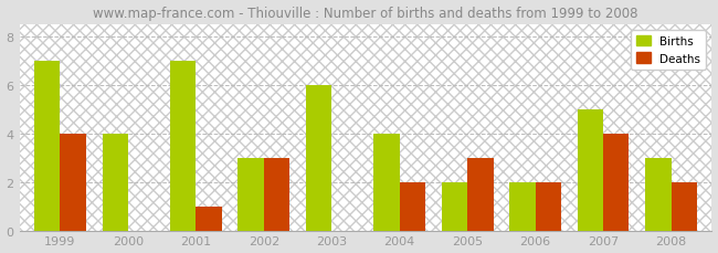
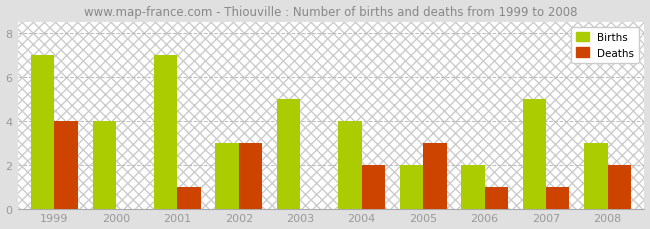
Births/2003: 6 -> 5
Deaths/2006: 2 -> 1
Deaths/2007: 4 -> 1
